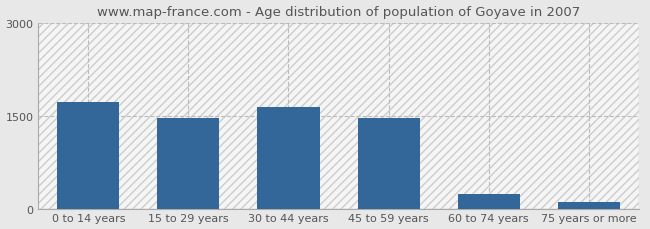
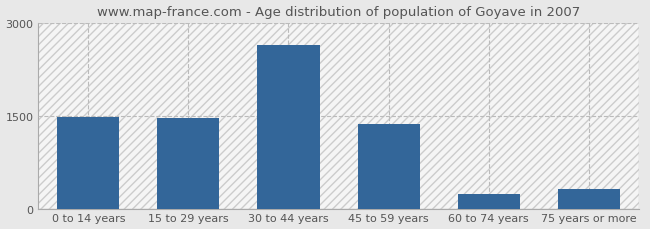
0 to 14 years: 1720 -> 1480
30 to 44 years: 1640 -> 2640
45 to 59 years: 1460 -> 1360
75 years or more: 100 -> 320
